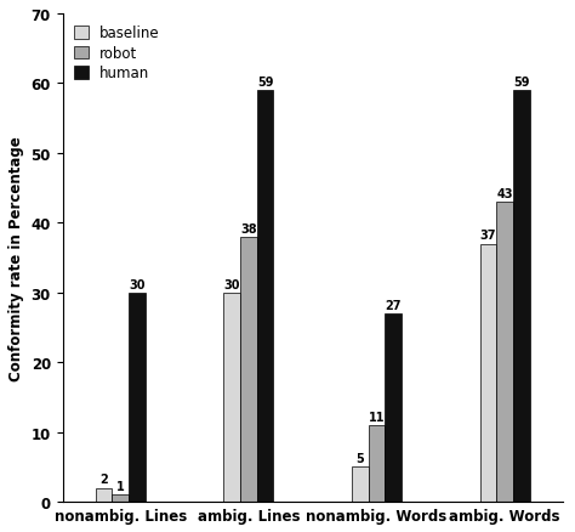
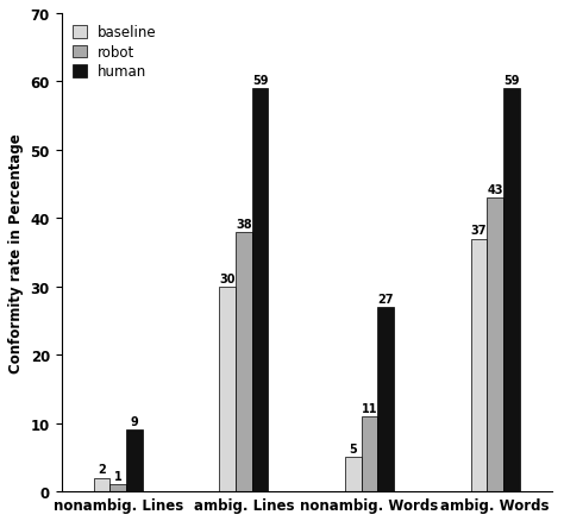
human/nonambig. Lines: 30 -> 9
